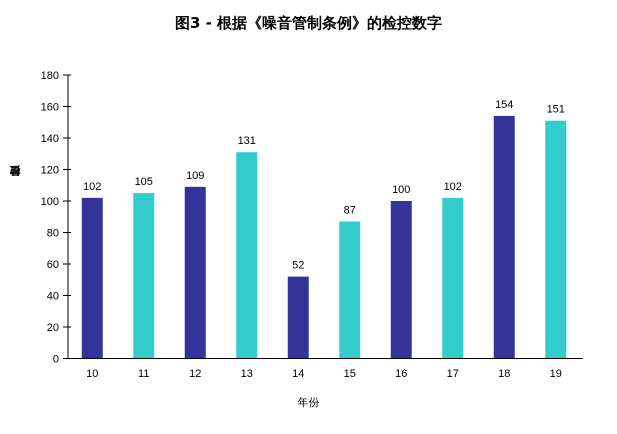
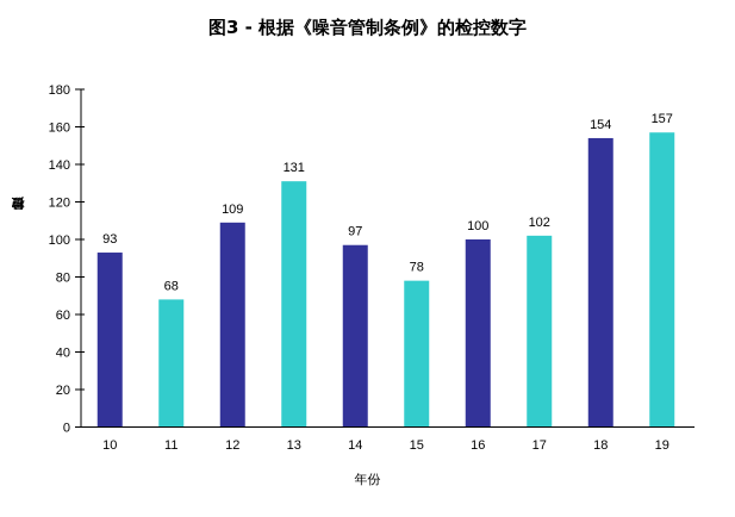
10: 102 -> 93
11: 105 -> 68
14: 52 -> 97
15: 87 -> 78
19: 151 -> 157
